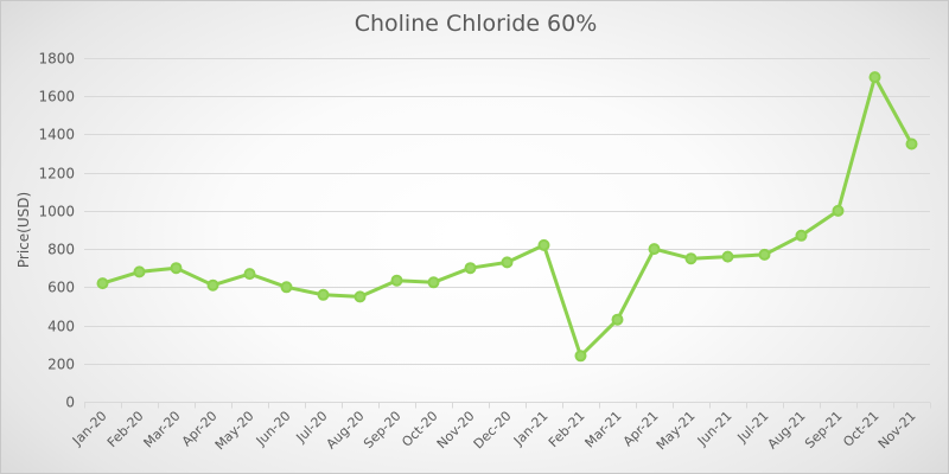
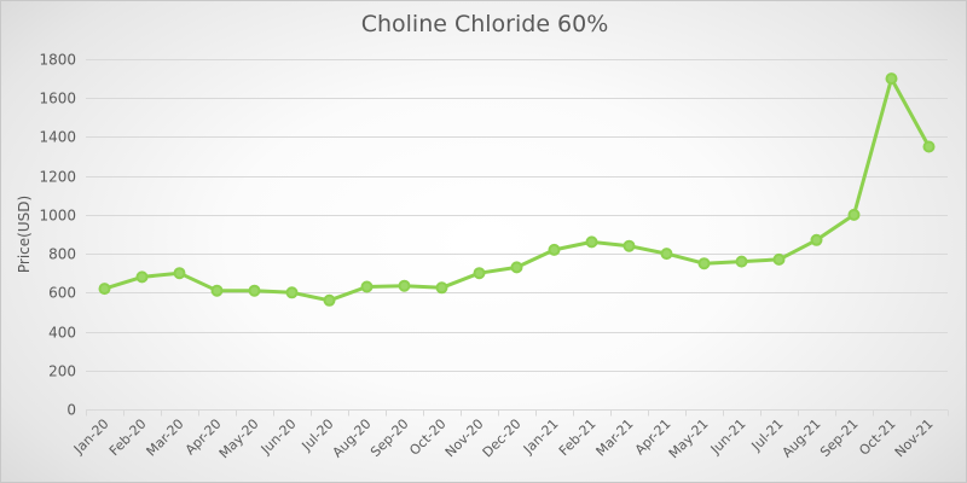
May-20: 670 -> 610
Aug-20: 550 -> 630
Feb-21: 240 -> 860
Mar-21: 430 -> 840
